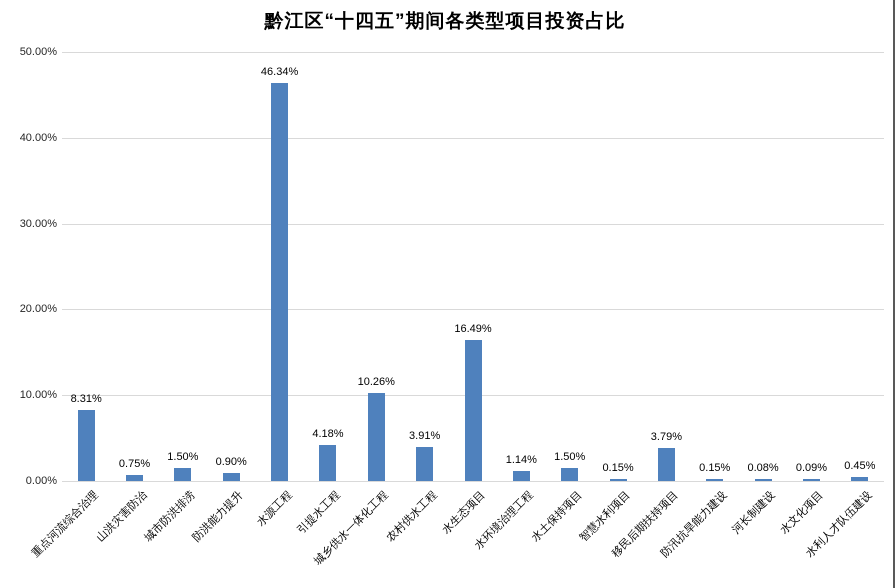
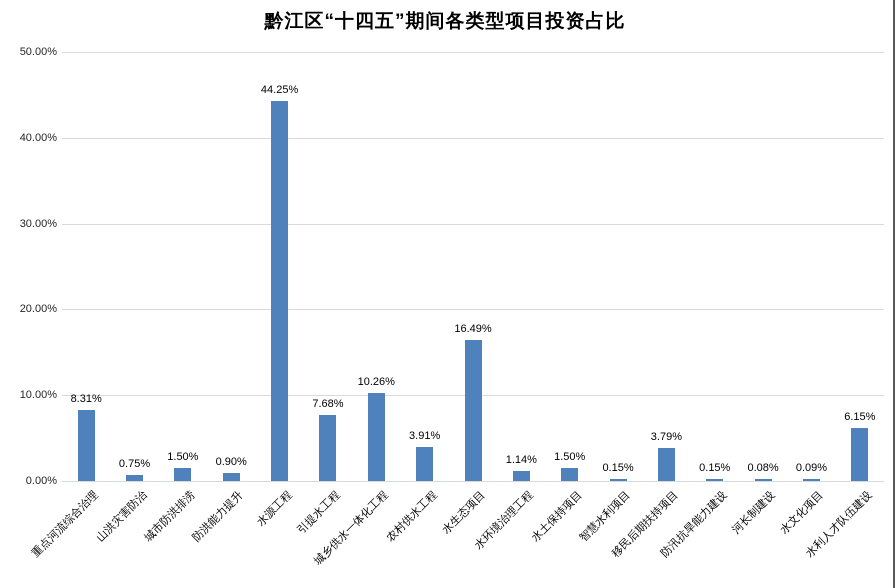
水源工程: 46.34% -> 44.25%
引提水工程: 4.18% -> 7.68%
水利人才队伍建设: 0.45% -> 6.15%
